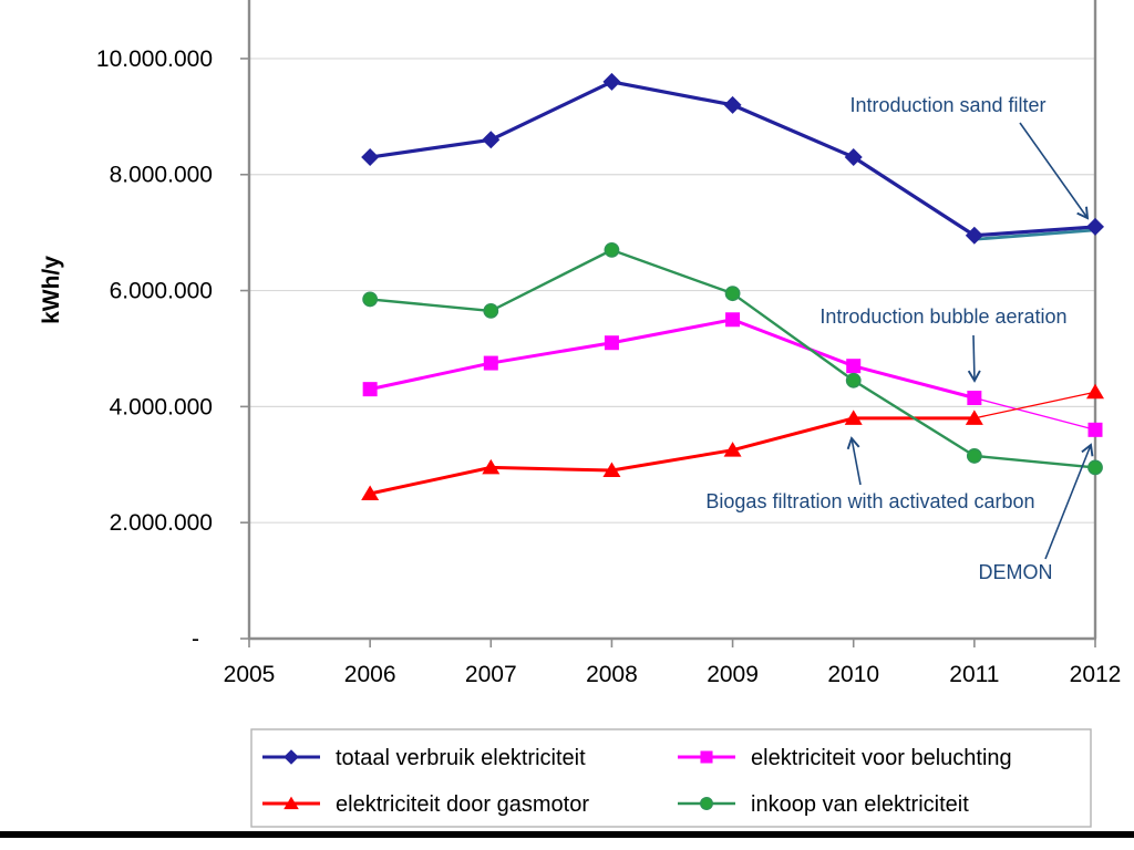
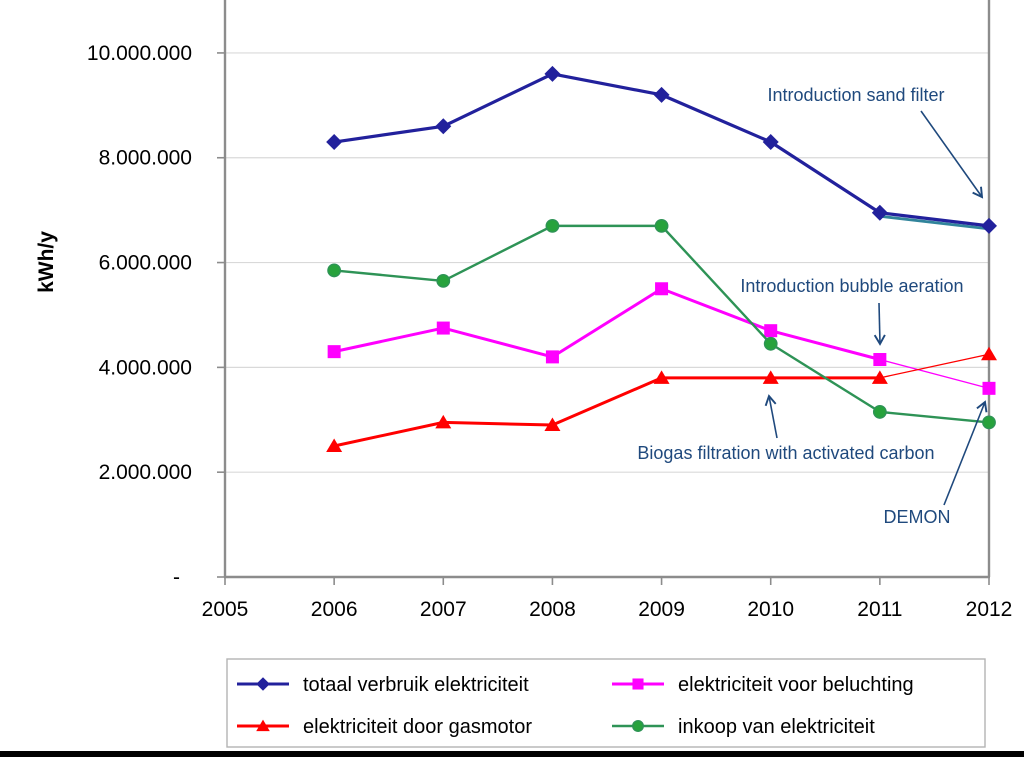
elektriciteit voor beluchting/2008: 5100000 -> 4200000
elektriciteit door gasmotor/2009: 3200000 -> 3800000
inkoop van elektriciteit/2009: 6000000 -> 6700000
totaal verbruik elektriciteit/2012: 7100000 -> 6700000
